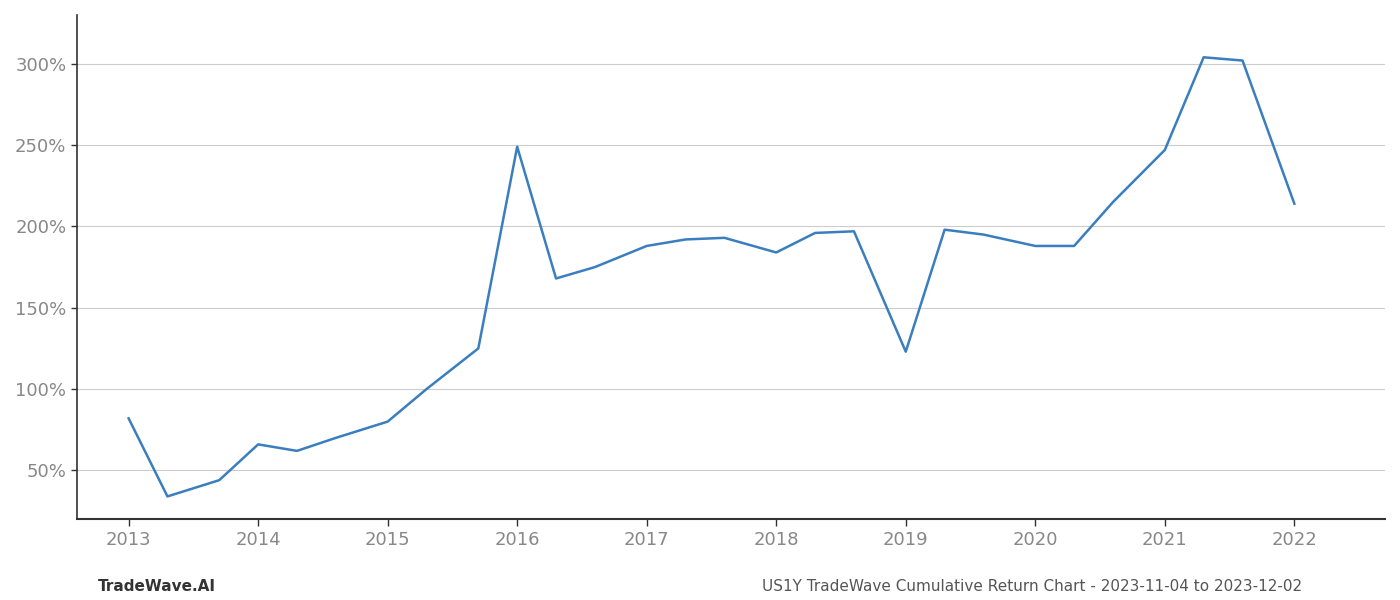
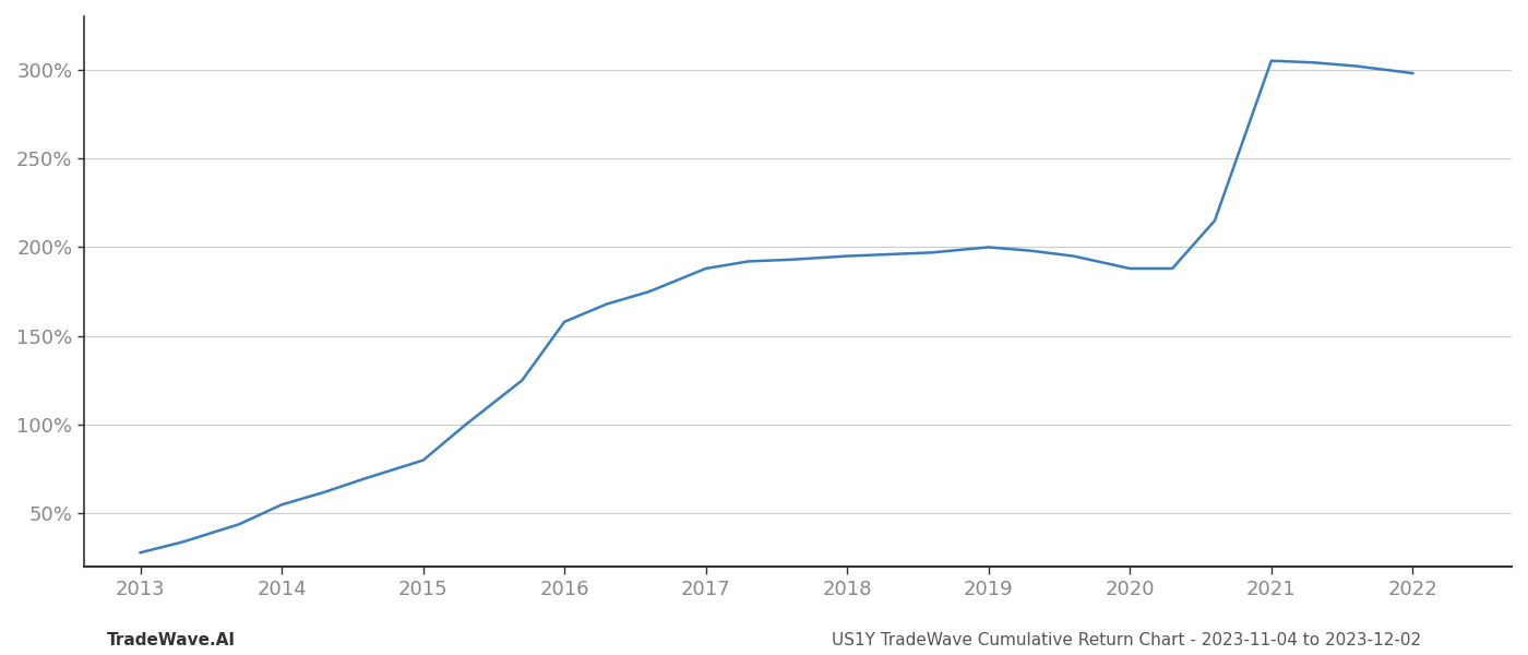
2013: 82% -> 28%
2014: 66% -> 55%
2016: 249% -> 158%
2018: 184% -> 195%
2019: 123% -> 200%
2021: 247% -> 305%
2022: 214% -> 298%
